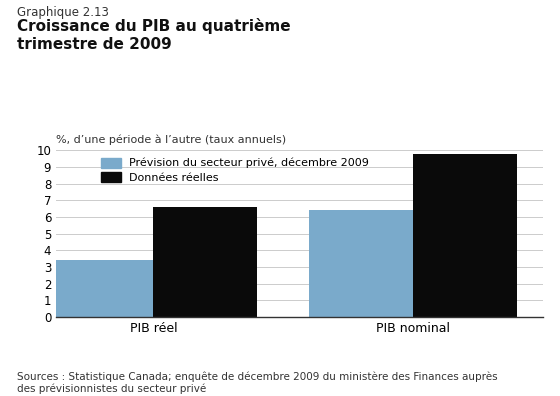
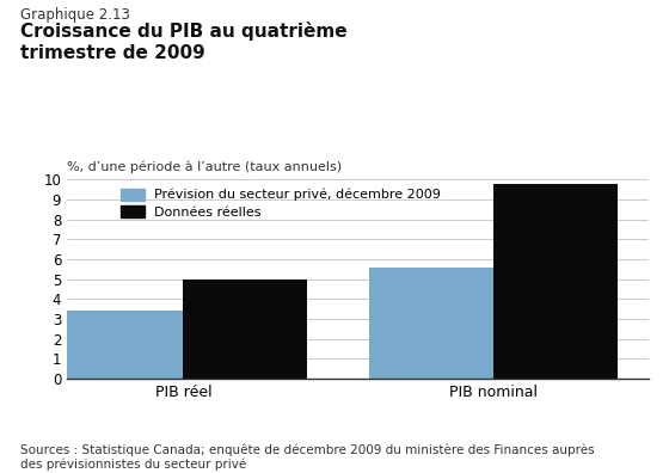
Données réelles/PIB réel: 6.6 -> 5.0
Prévision du secteur privé, décembre 2009/PIB nominal: 6.4 -> 5.6
